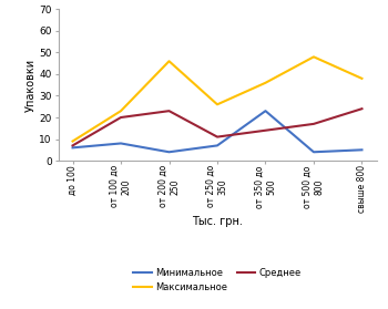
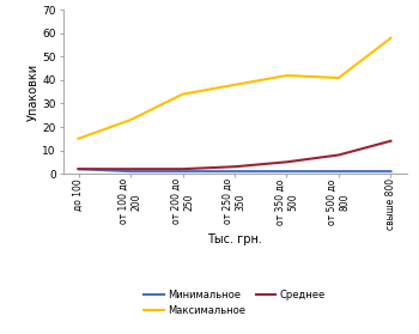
Минимальное/до 100: 6 -> 2
Среднее/до 100: 7 -> 2
Максимальное/до 100: 9 -> 15
Минимальное/от 100 до 200: 8 -> 1
Среднее/от 100 до 200: 20 -> 2
Минимальное/от 200 до 250: 4 -> 1
Среднее/от 200 до 250: 23 -> 2
Максимальное/от 200 до 250: 46 -> 34
Минимальное/от 250 до 350: 7 -> 1
Среднее/от 250 до 350: 11 -> 3
Максимальное/от 250 до 350: 26 -> 38
Минимальное/от 350 до 500: 23 -> 1
Среднее/от 350 до 500: 14 -> 5
Максимальное/от 350 до 500: 36 -> 42
Минимальное/от 500 до 800: 4 -> 1
Среднее/от 500 до 800: 17 -> 8
Максимальное/от 500 до 800: 48 -> 41
Минимальное/свыше 800: 5 -> 1
Среднее/свыше 800: 24 -> 14
Максимальное/свыше 800: 38 -> 58
